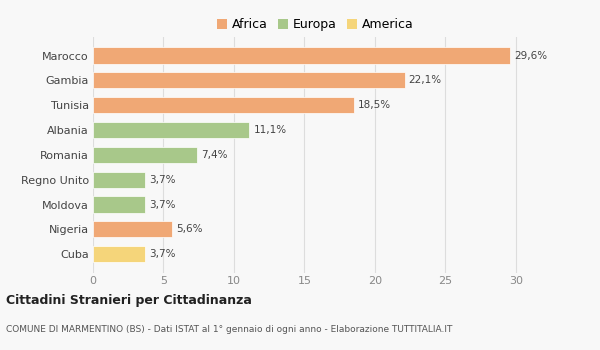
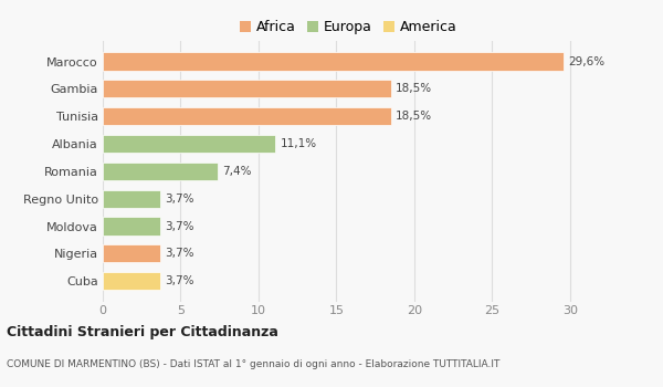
Gambia: 22,1% -> 18,5%
Nigeria: 5,6% -> 3,7%
